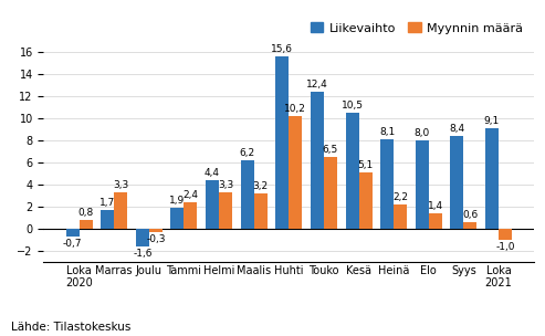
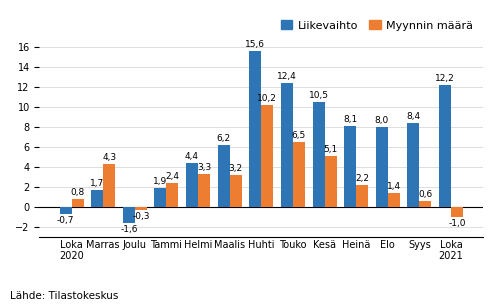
Myynnin määrä/Marras: 3,3 -> 4,3
Liikevaihto/Loka 2021: 9,1 -> 12,2
